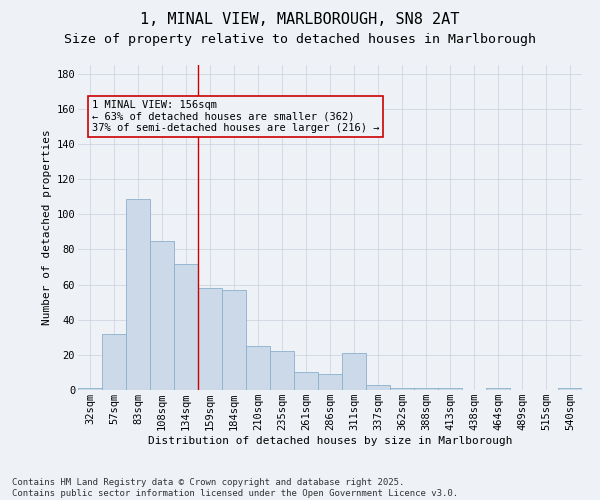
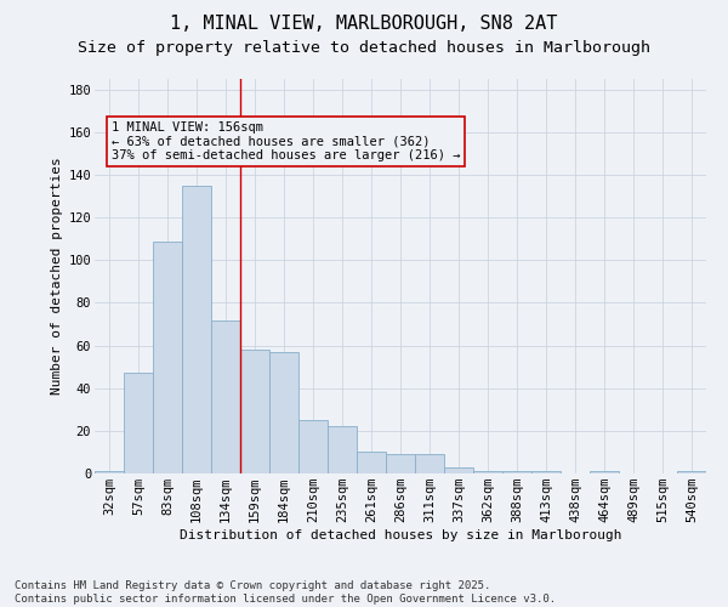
57sqm: 32 -> 47
108sqm: 85 -> 135
311sqm: 21 -> 9
